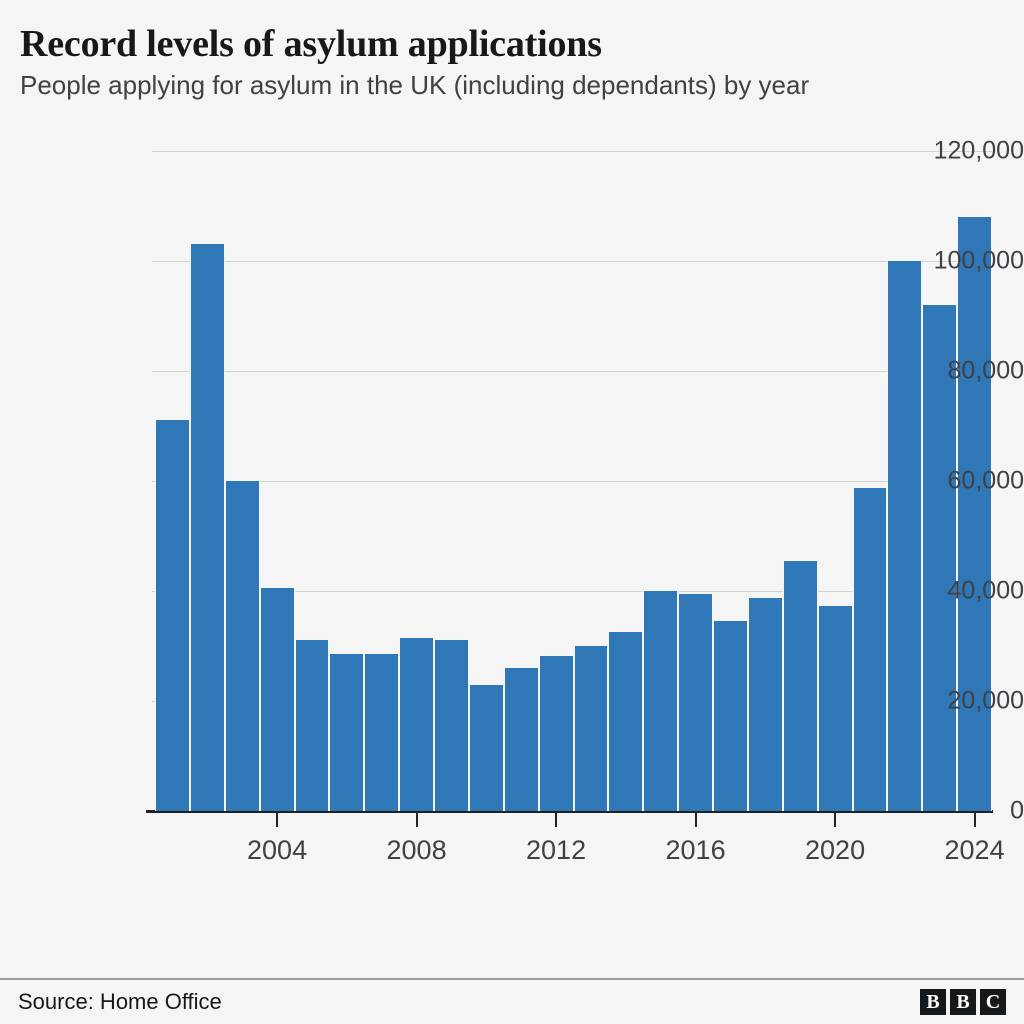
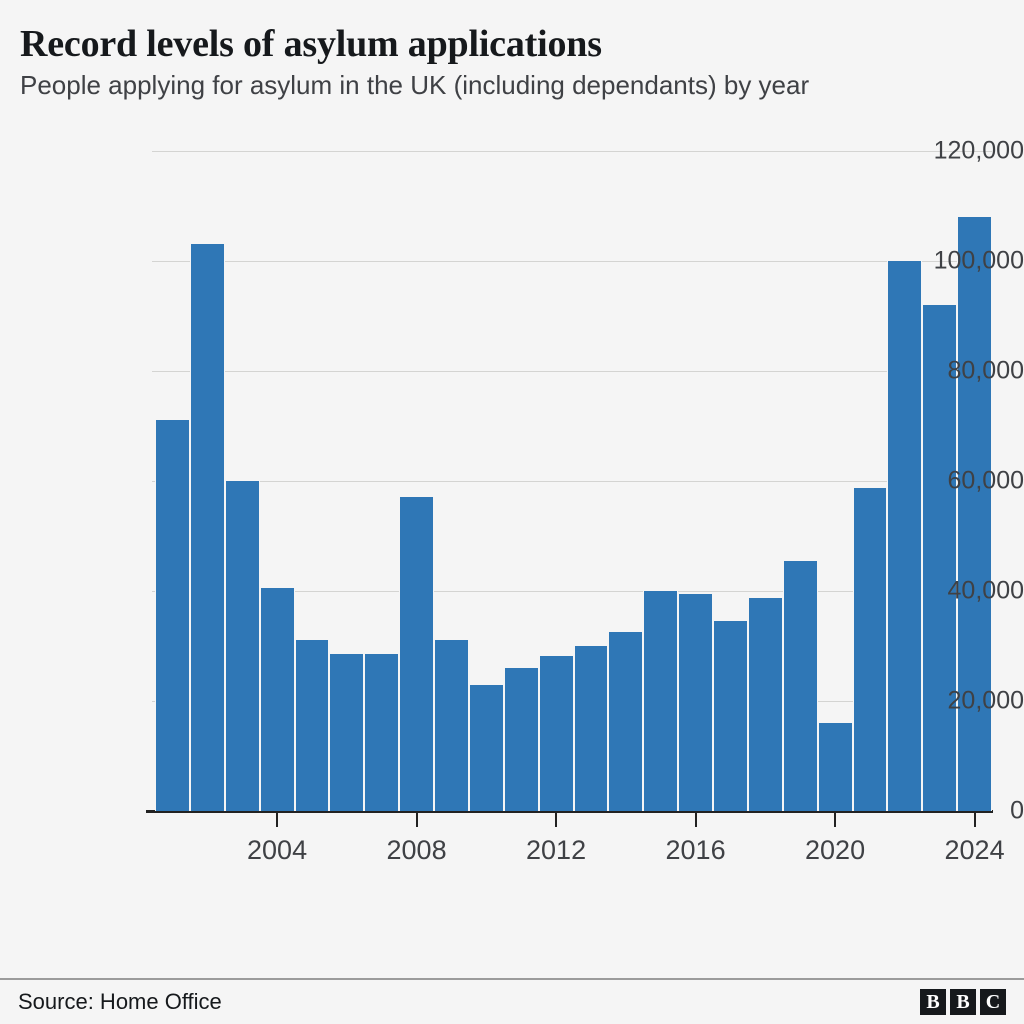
2008: 32000 -> 57000
2020: 37000 -> 16000
